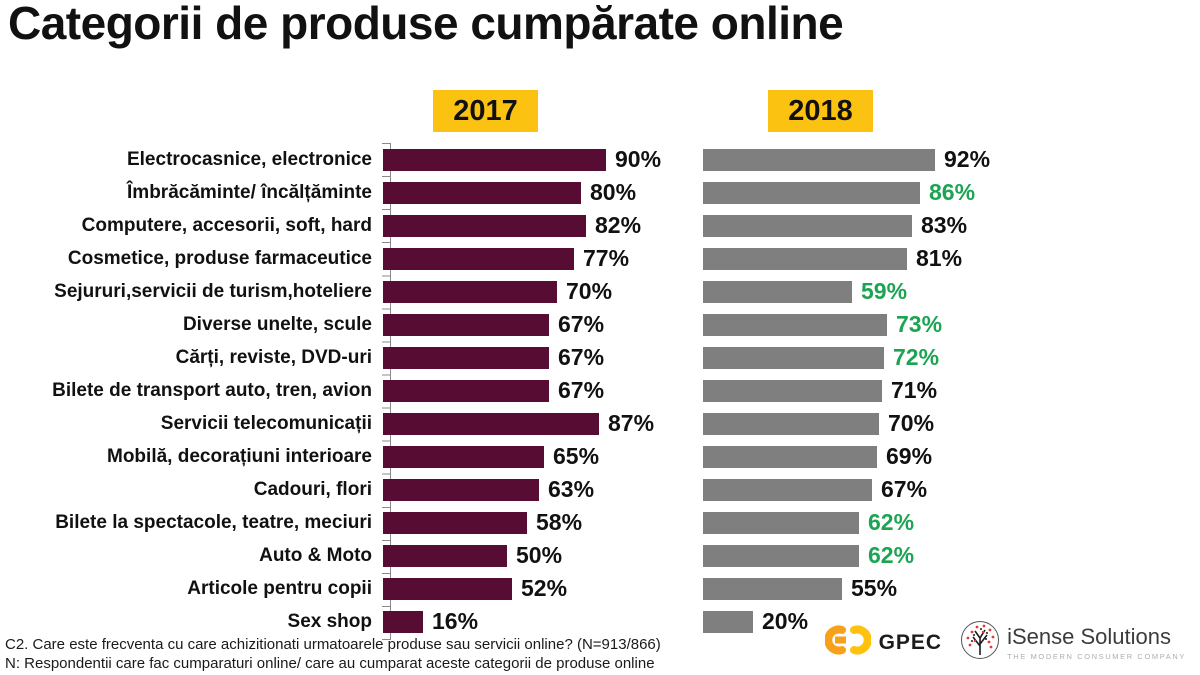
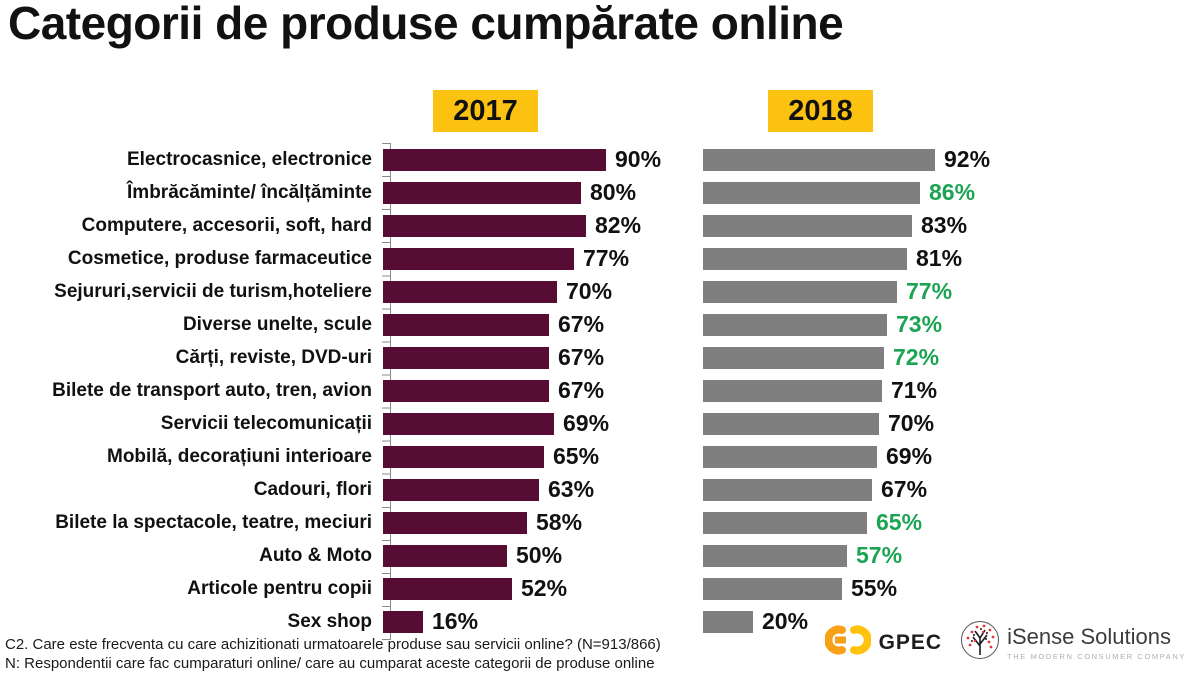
2018/Sejururi,servicii de turism,hoteliere: 59% -> 77%
2017/Servicii telecomunicații: 87% -> 69%
2018/Bilete la spectacole, teatre, meciuri: 62% -> 65%
2018/Auto & Moto: 62% -> 57%
